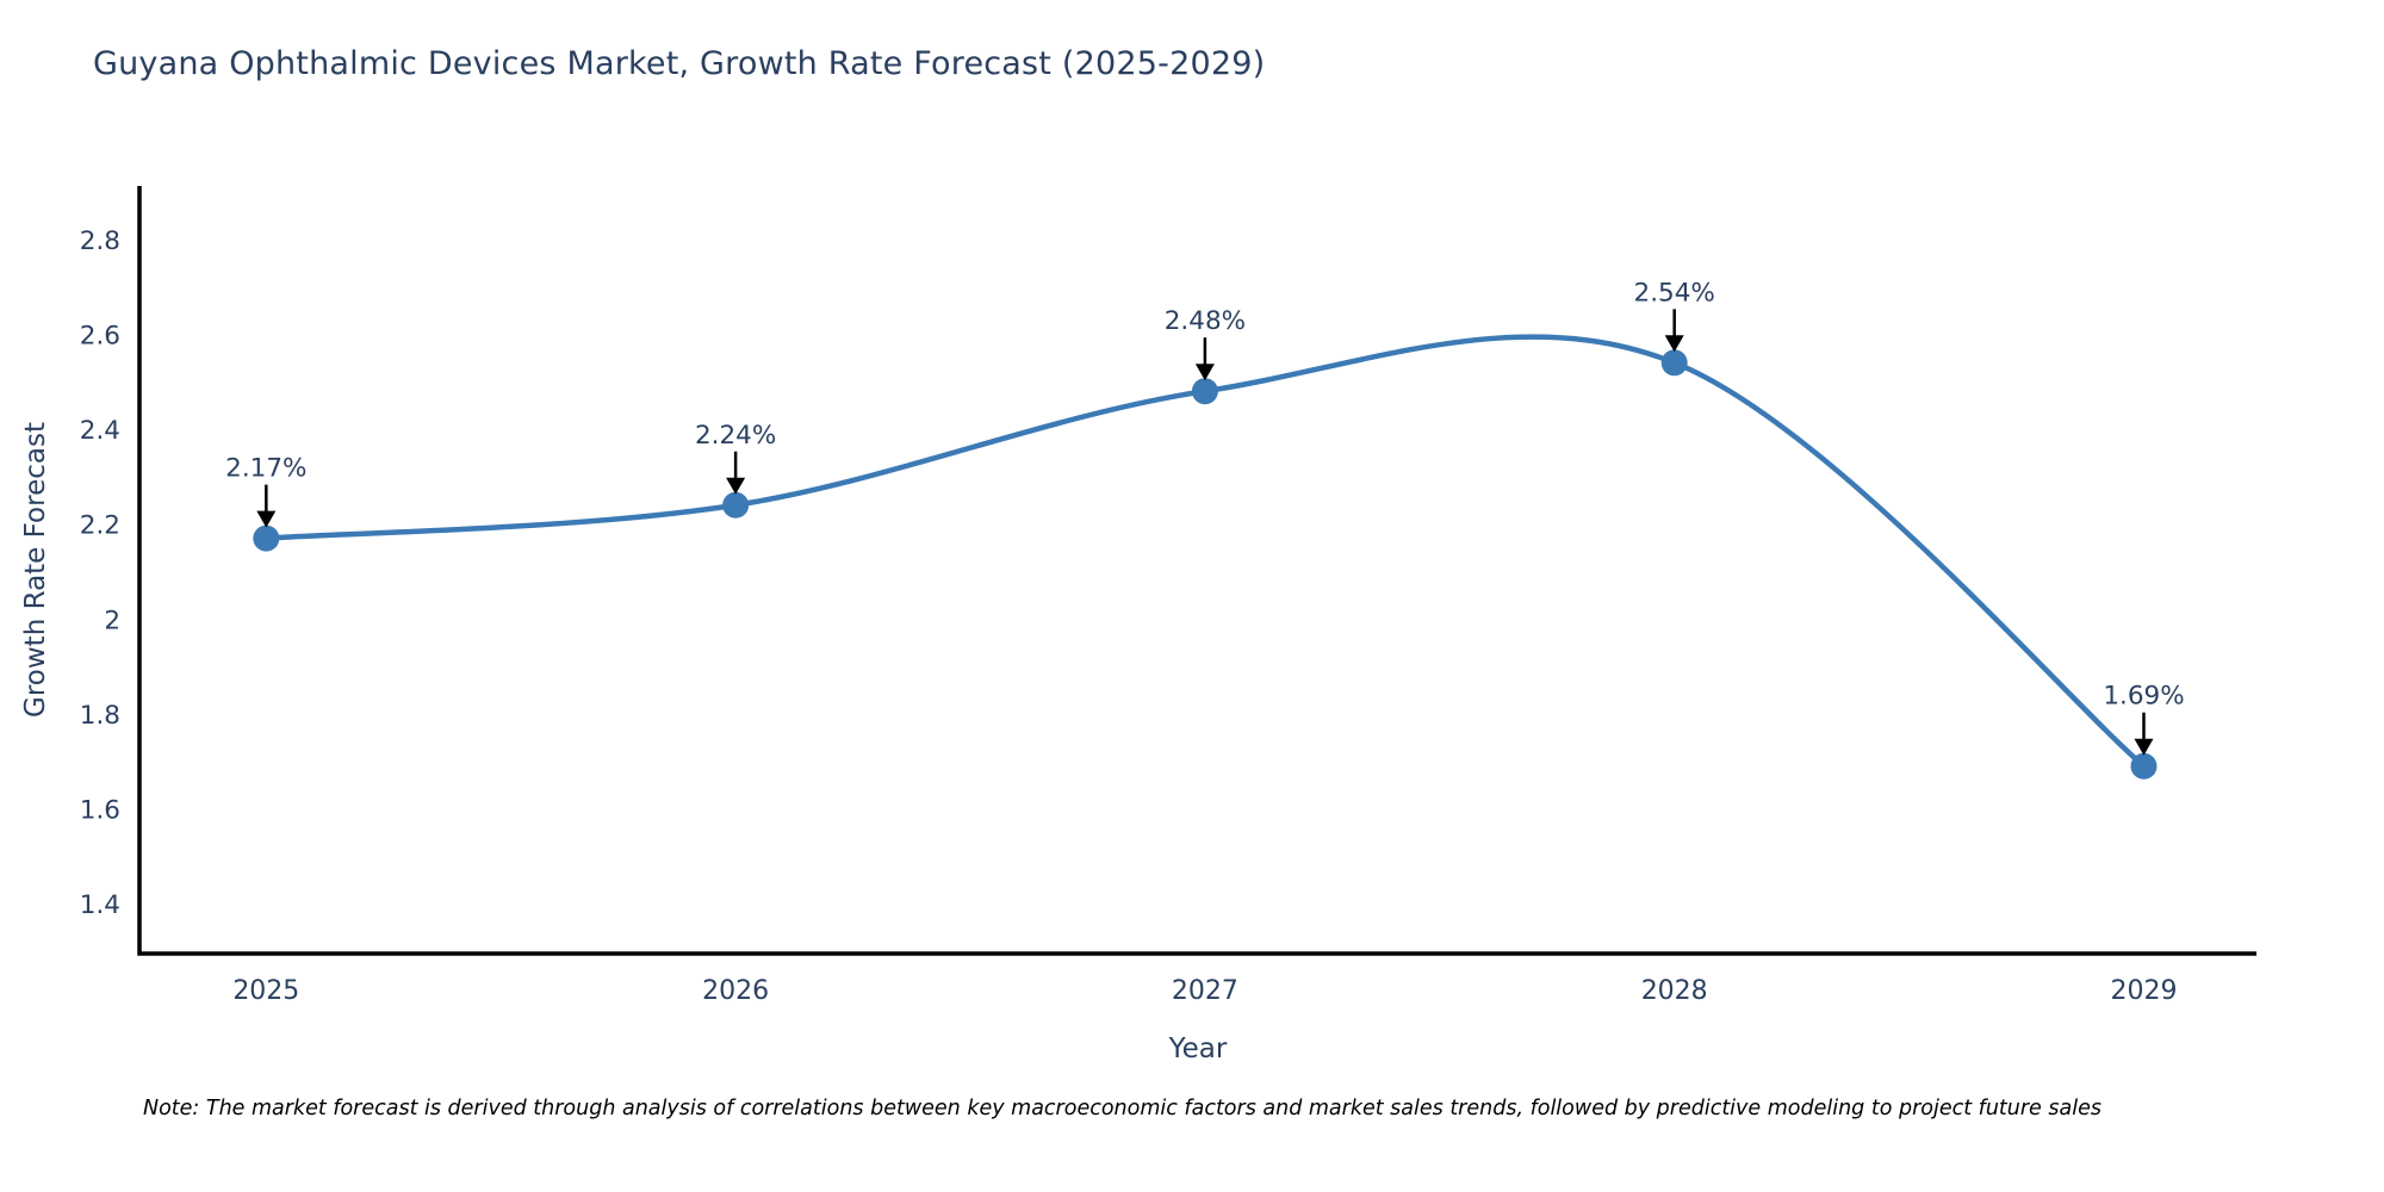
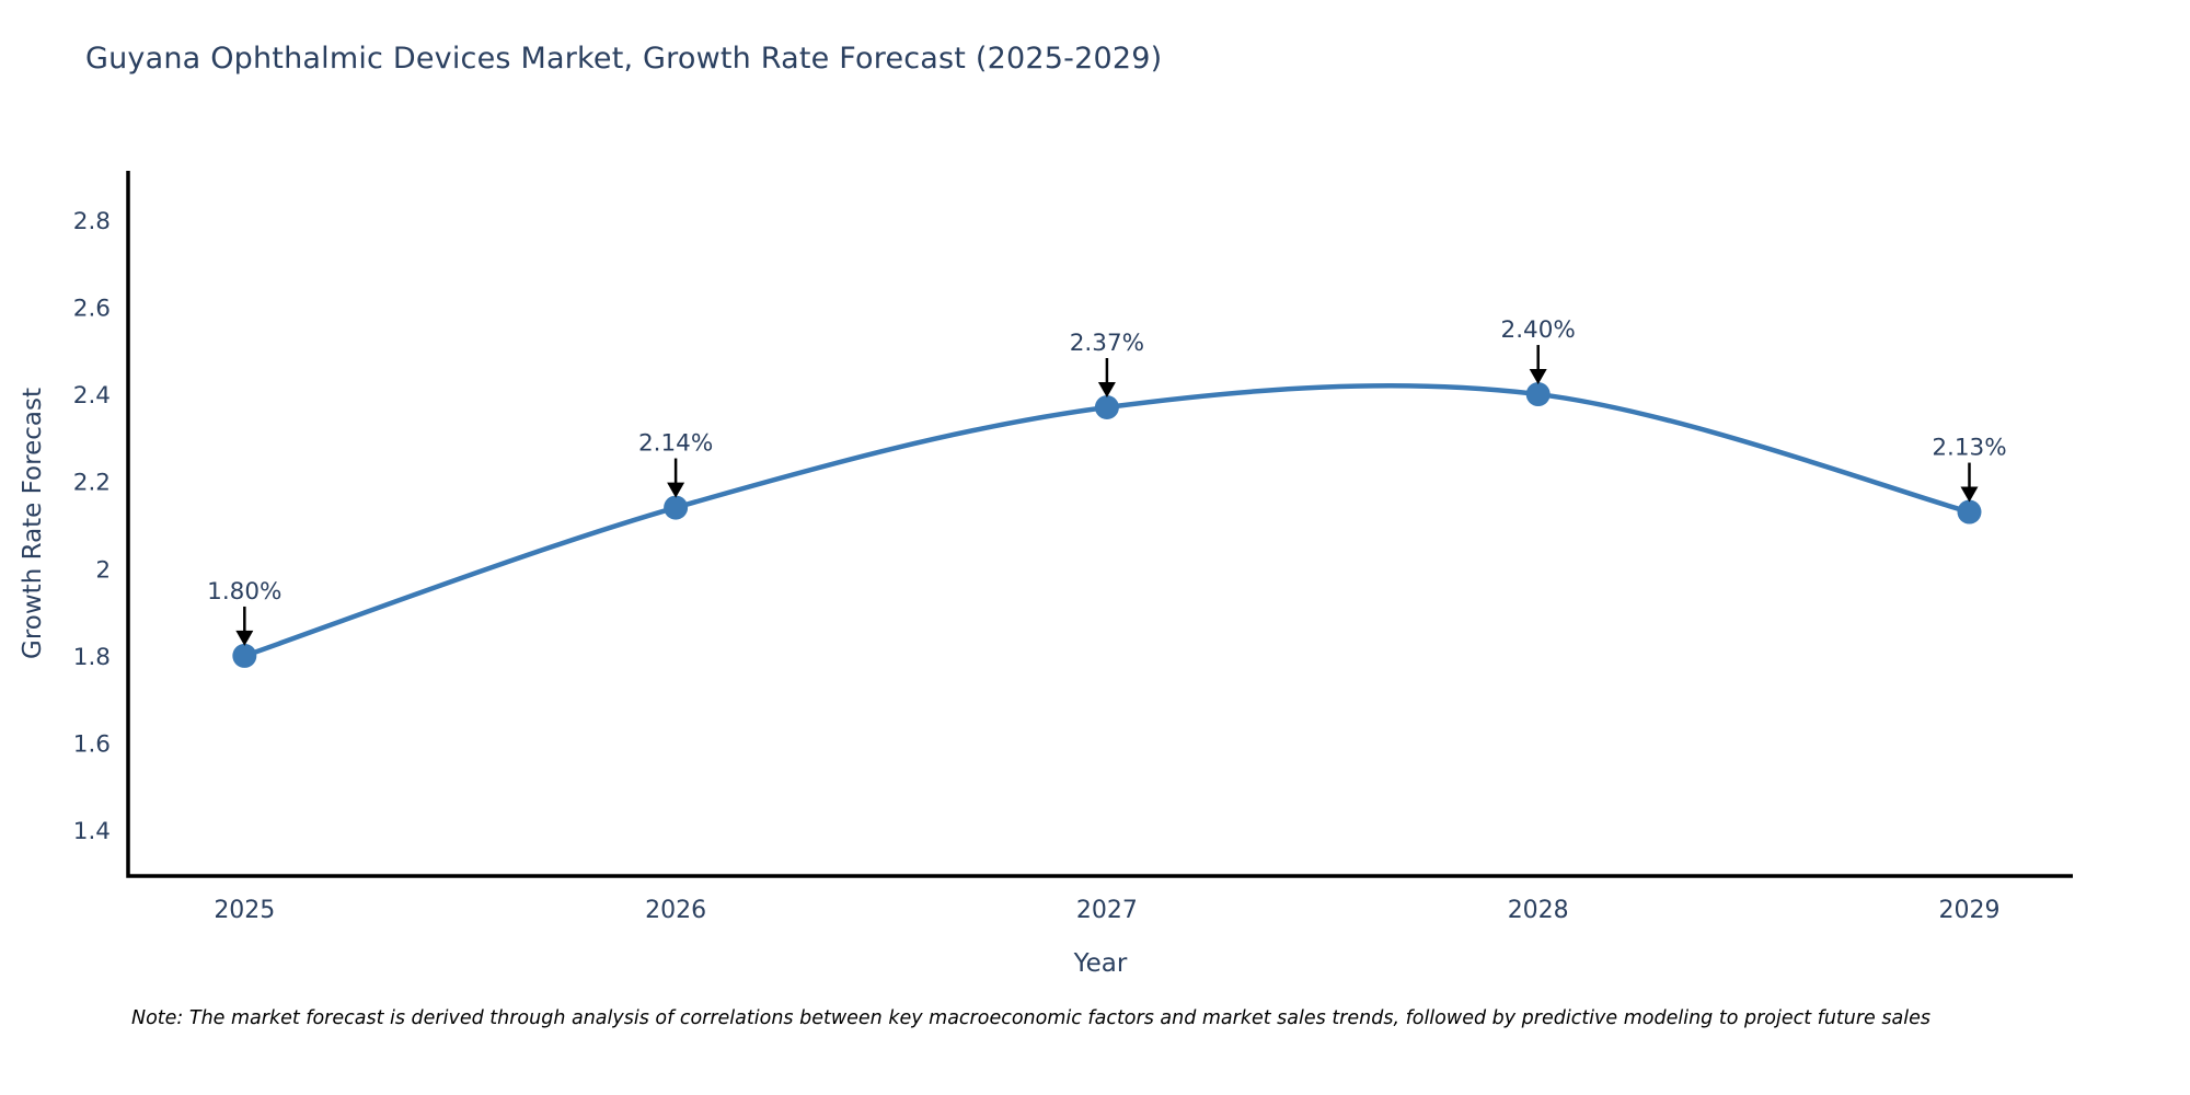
2025: 2.17% -> 1.80%
2026: 2.24% -> 2.14%
2027: 2.48% -> 2.37%
2028: 2.54% -> 2.40%
2029: 1.69% -> 2.13%
